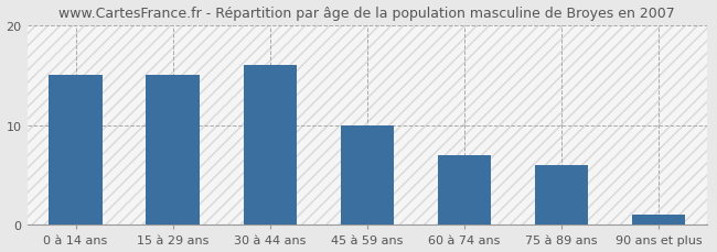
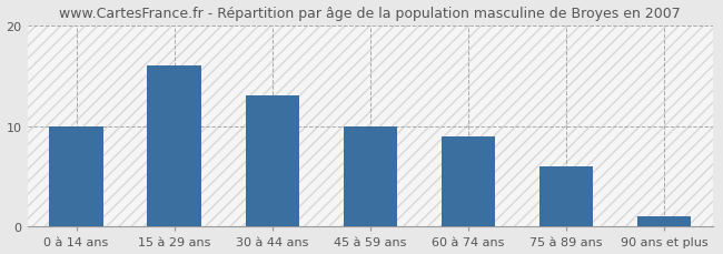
0 à 14 ans: 15 -> 10
15 à 29 ans: 15 -> 16
30 à 44 ans: 16 -> 13
60 à 74 ans: 7 -> 9
